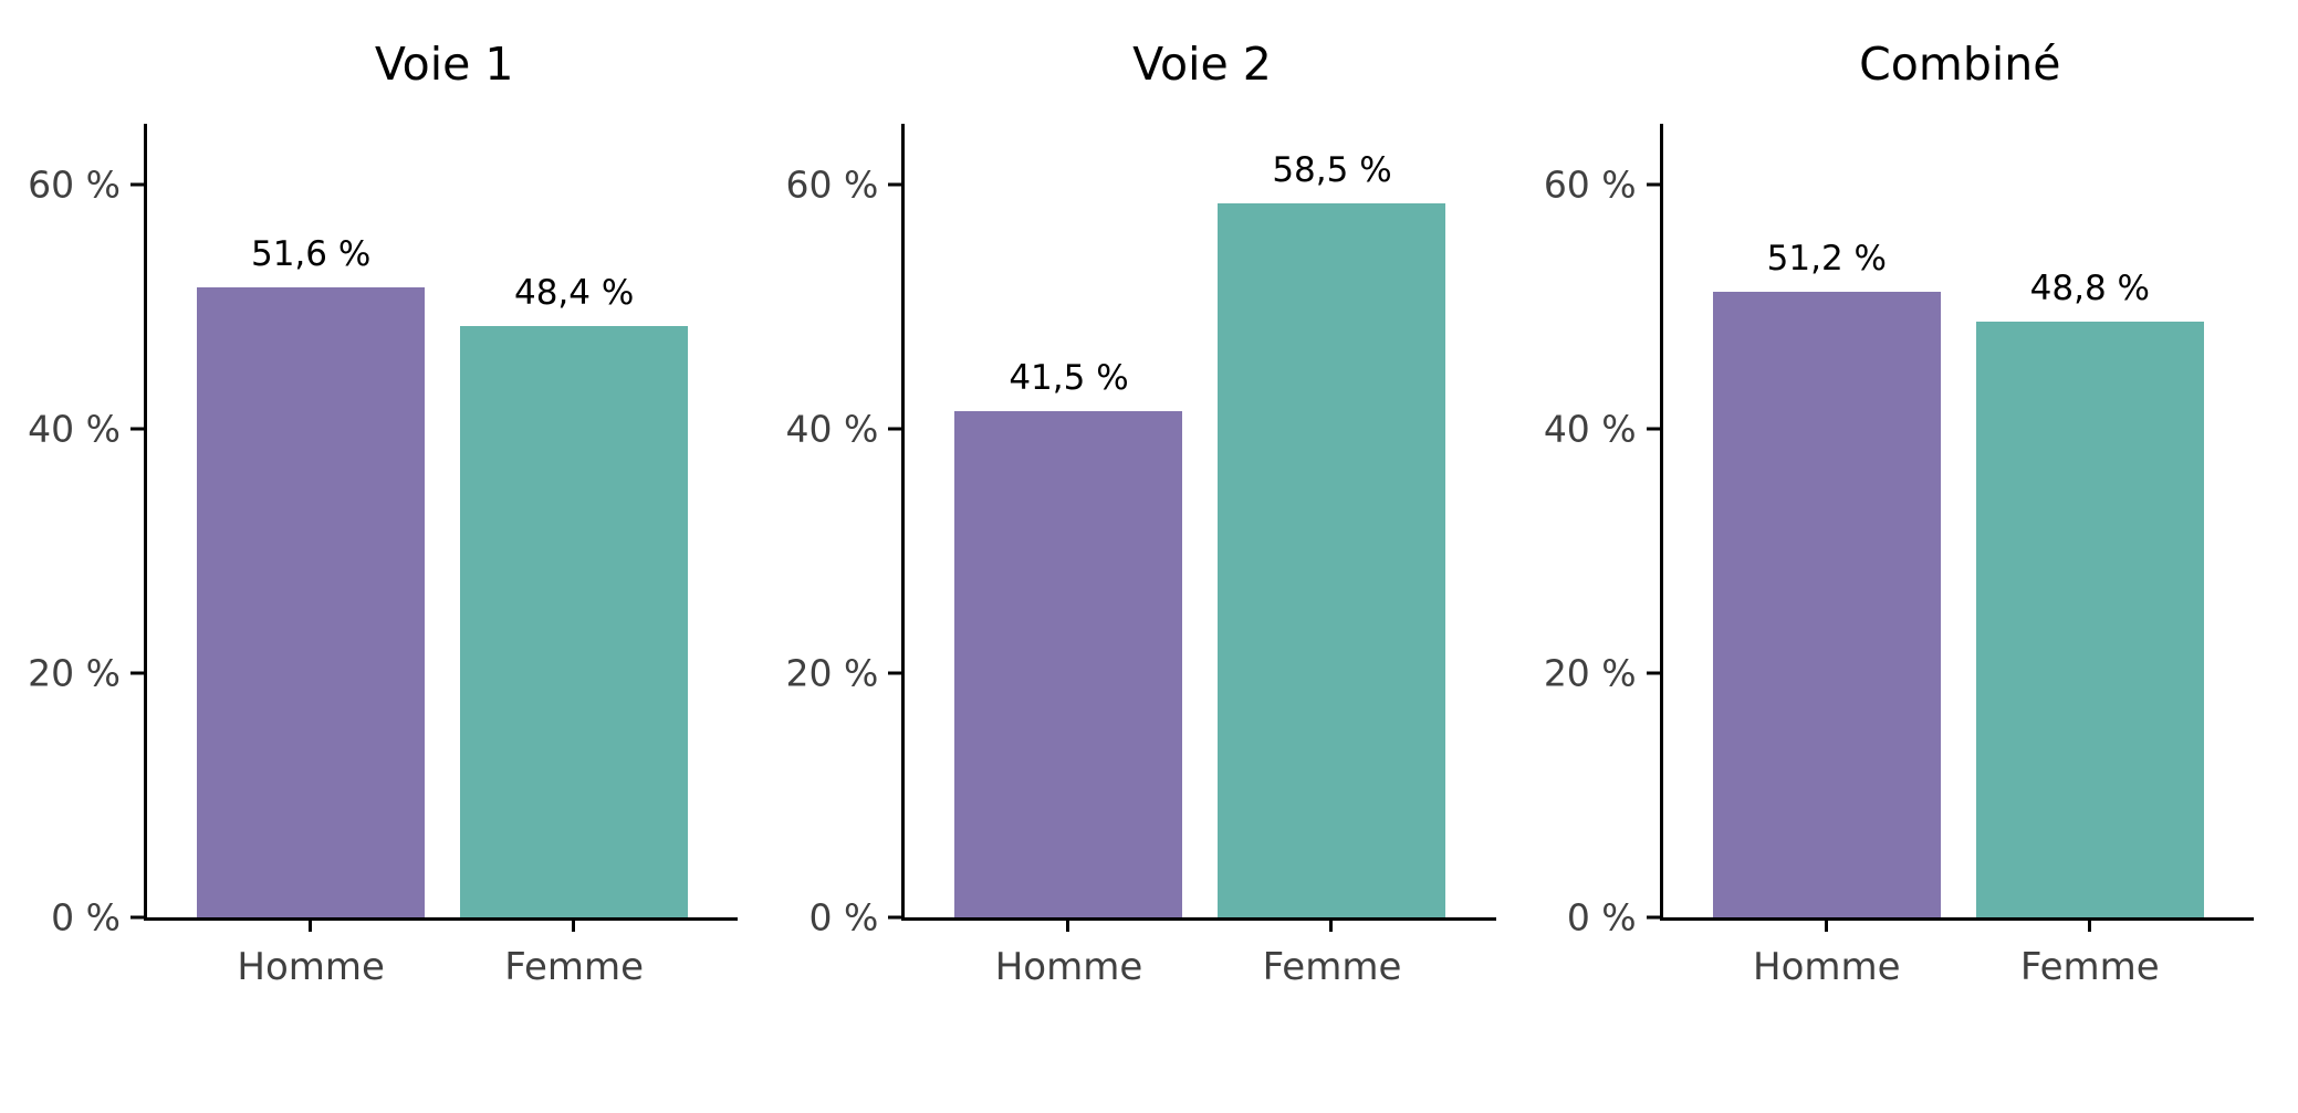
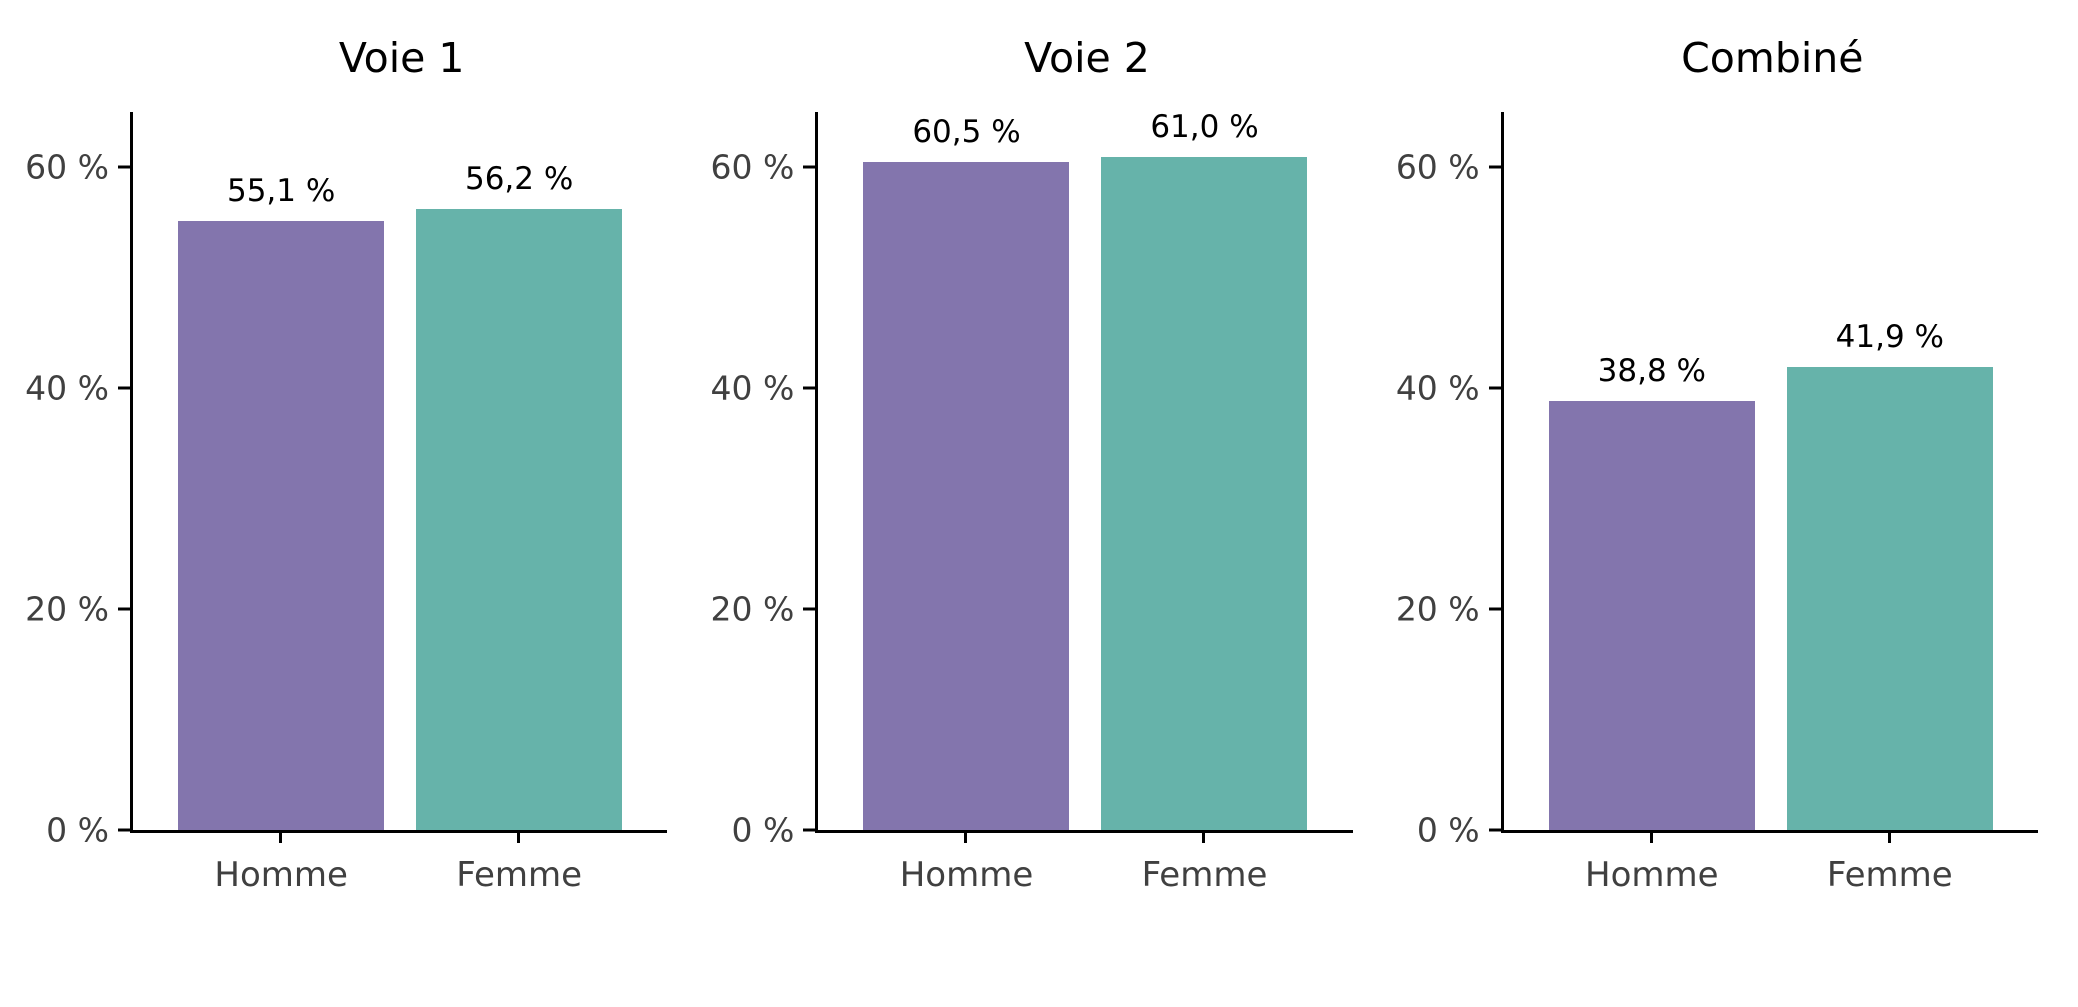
Voie 1/Homme: 51,6 -> 55,1
Voie 1/Femme: 48,4 -> 56,2
Voie 2/Homme: 41,5 -> 60,5
Voie 2/Femme: 58,5 -> 61,0
Combiné/Homme: 51,2 -> 38,8
Combiné/Femme: 48,8 -> 41,9
